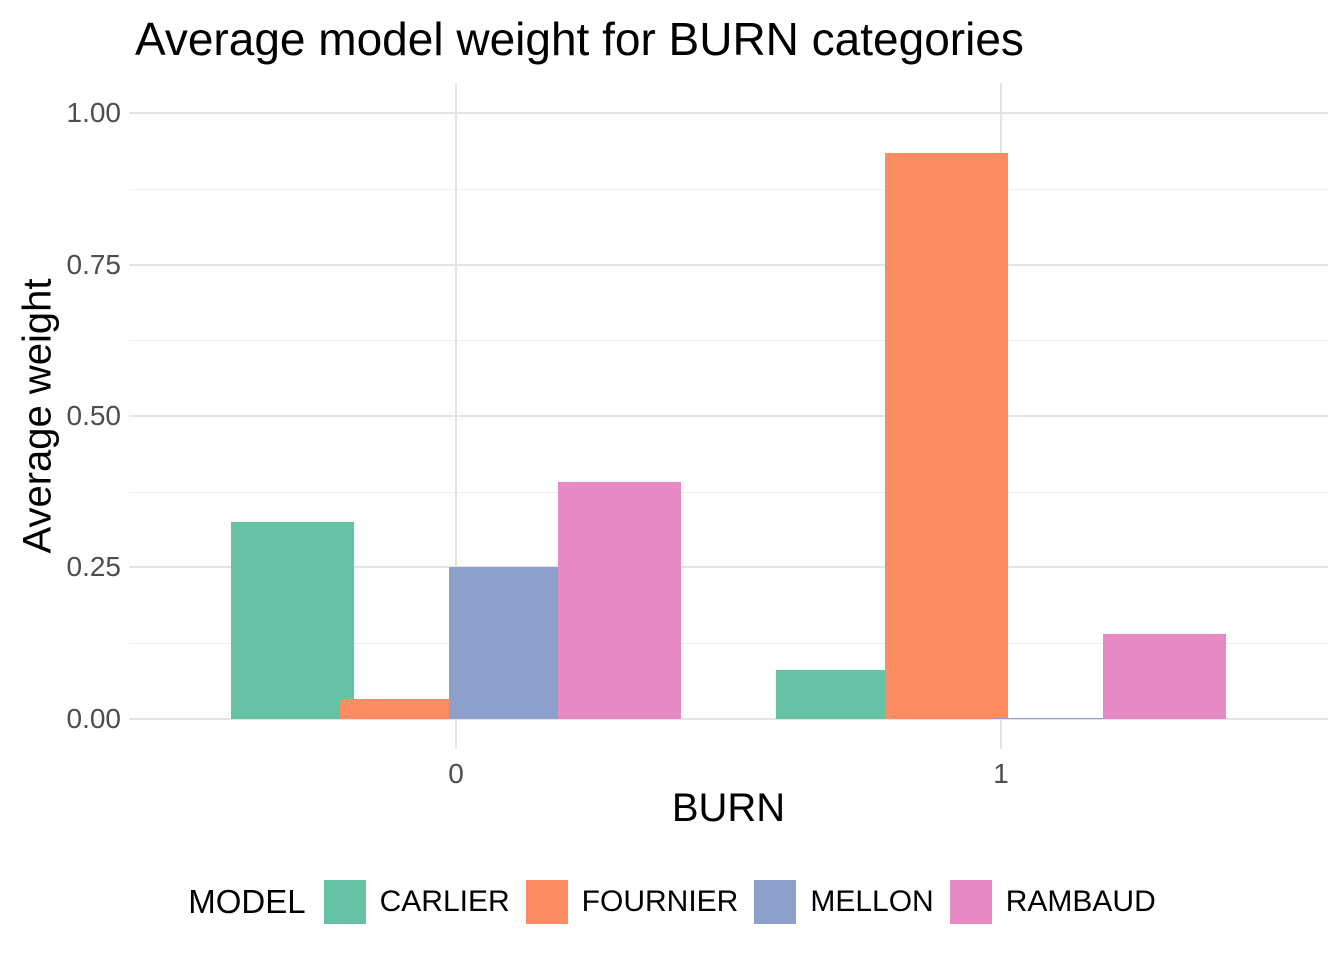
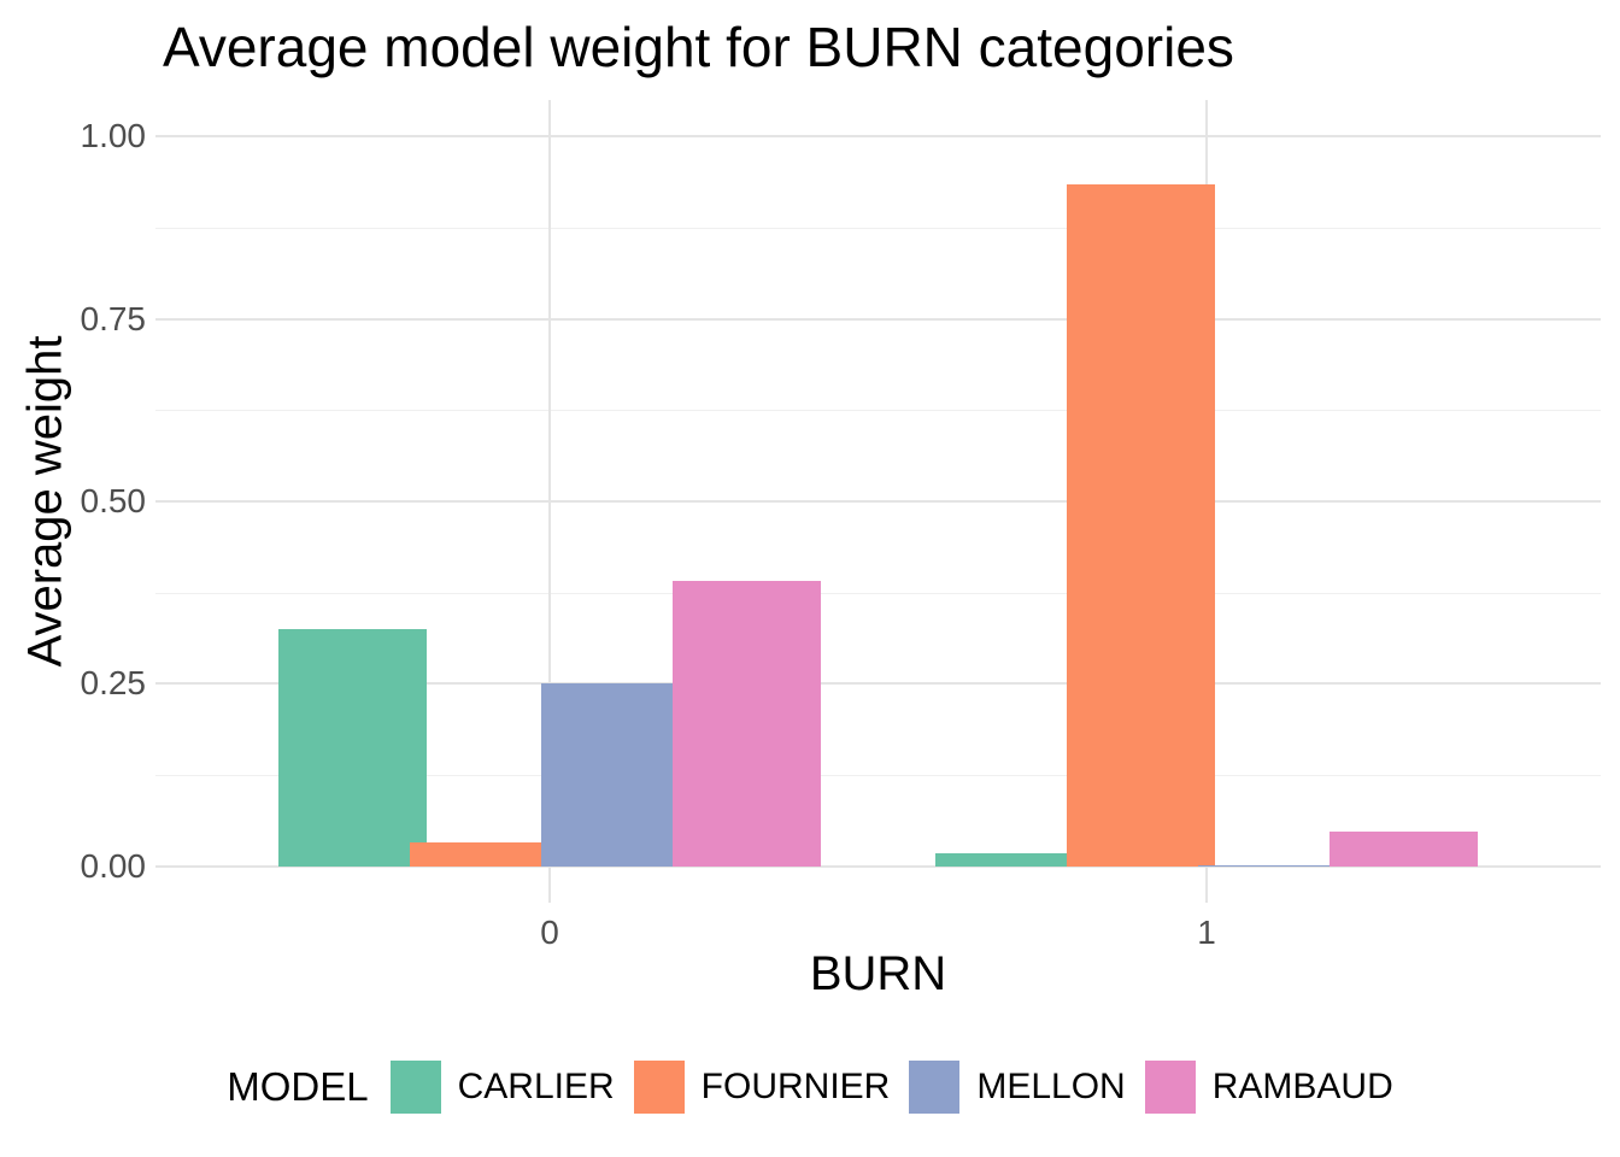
CARLIER/1: 0.08 -> 0.02
RAMBAUD/1: 0.14 -> 0.05
